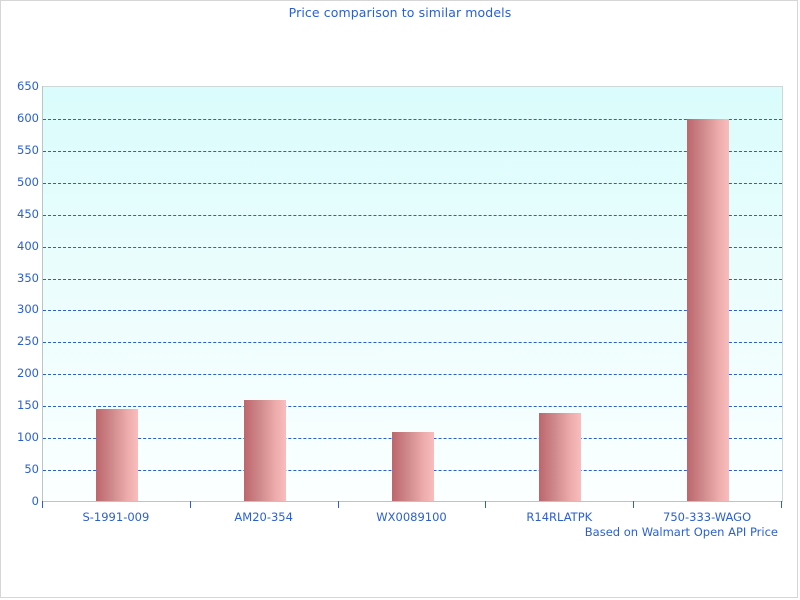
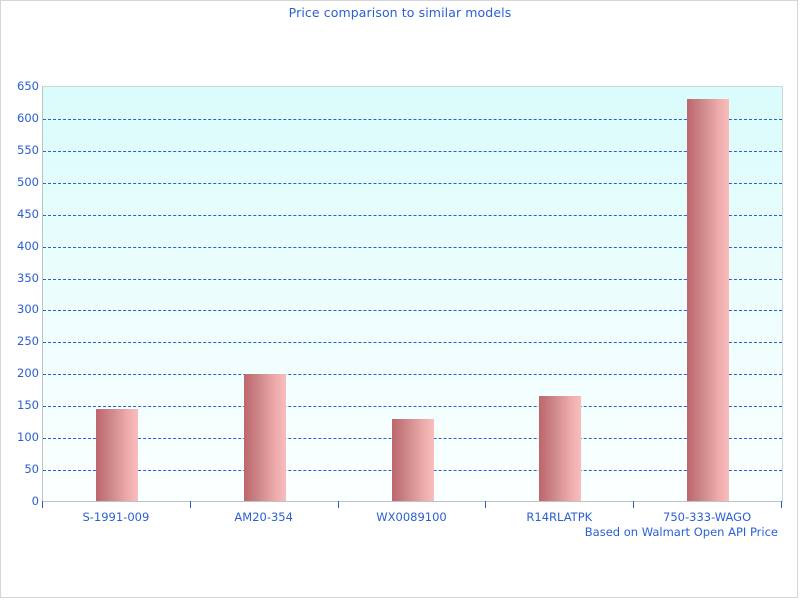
AM20-354: 160 -> 200
WX0089100: 110 -> 130
R14RLATPK: 140 -> 170
750-333-WAGO: 600 -> 630
